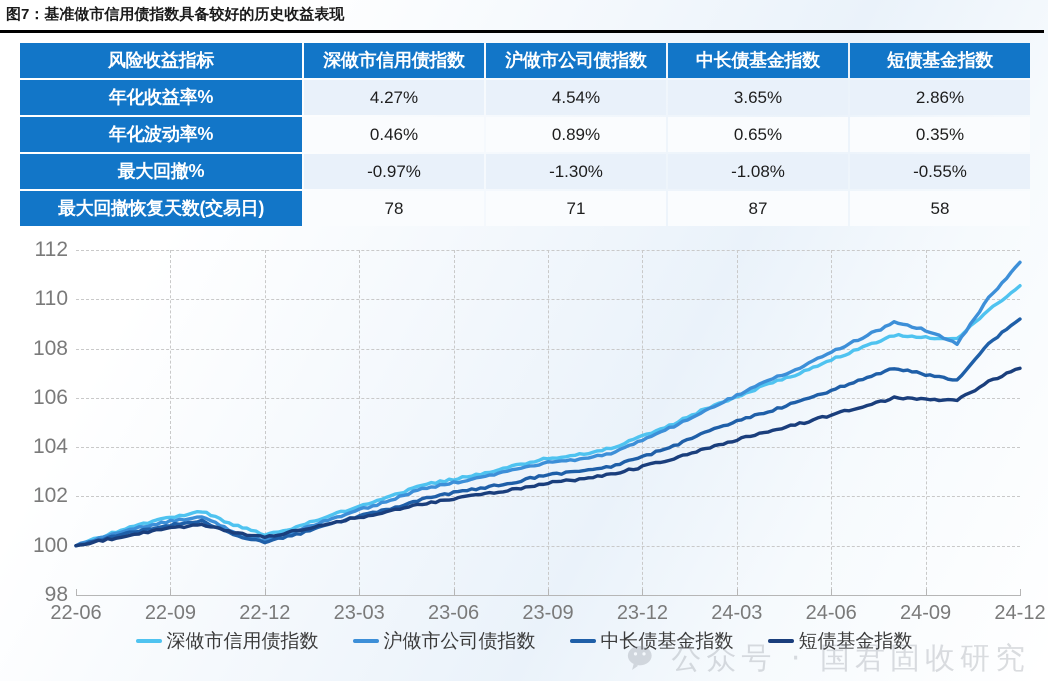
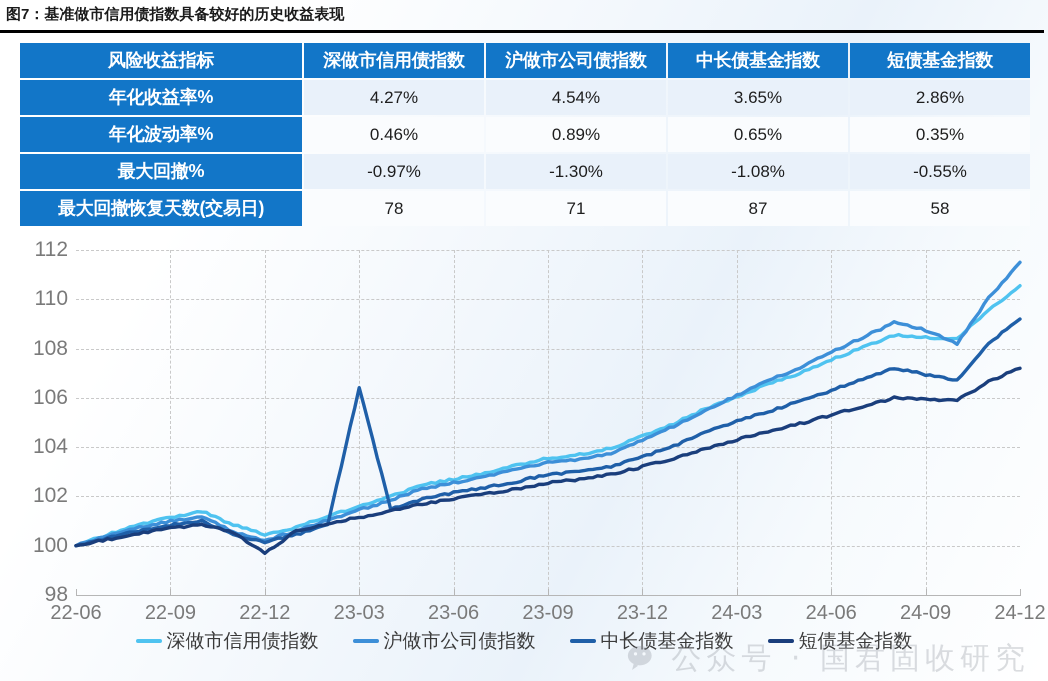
短债基金指数/22-12: 100.3 -> 99.7
中长债基金指数/23-03: 101.2 -> 106.4
